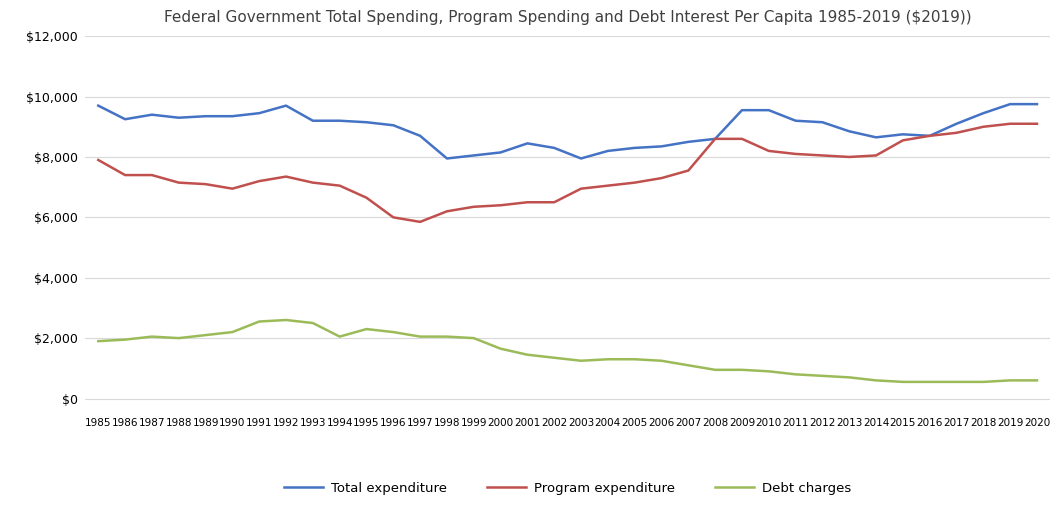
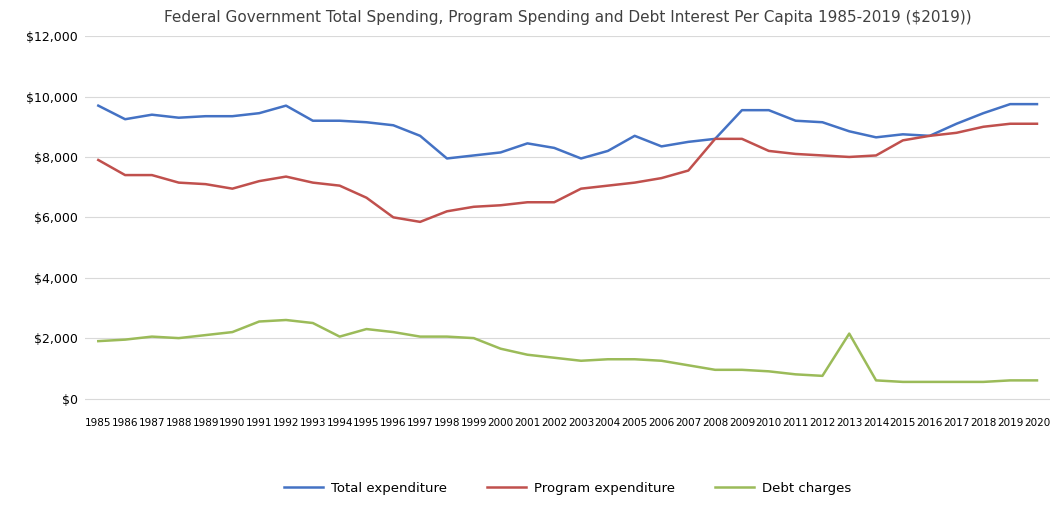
Total expenditure/2005: $8,300 -> $8,700
Debt charges/2013: $700 -> $2,150
